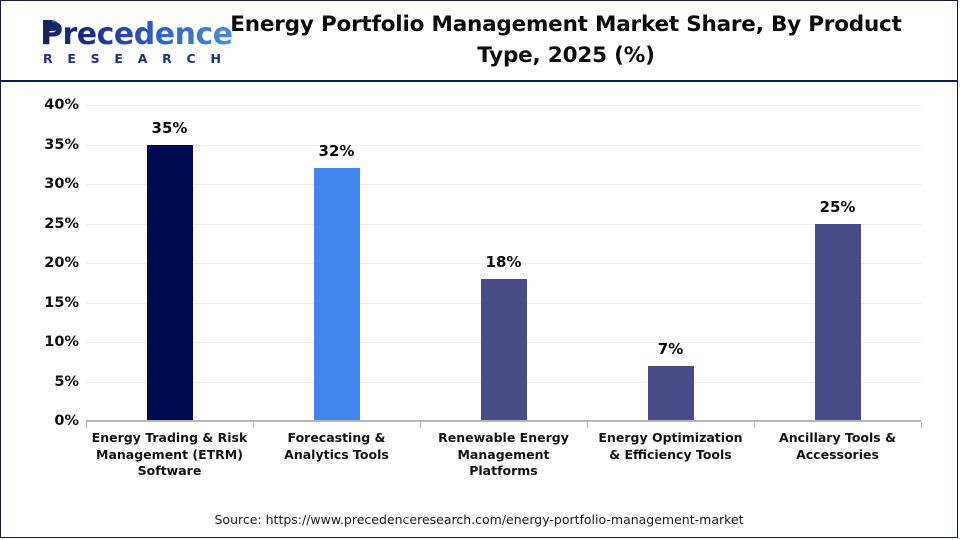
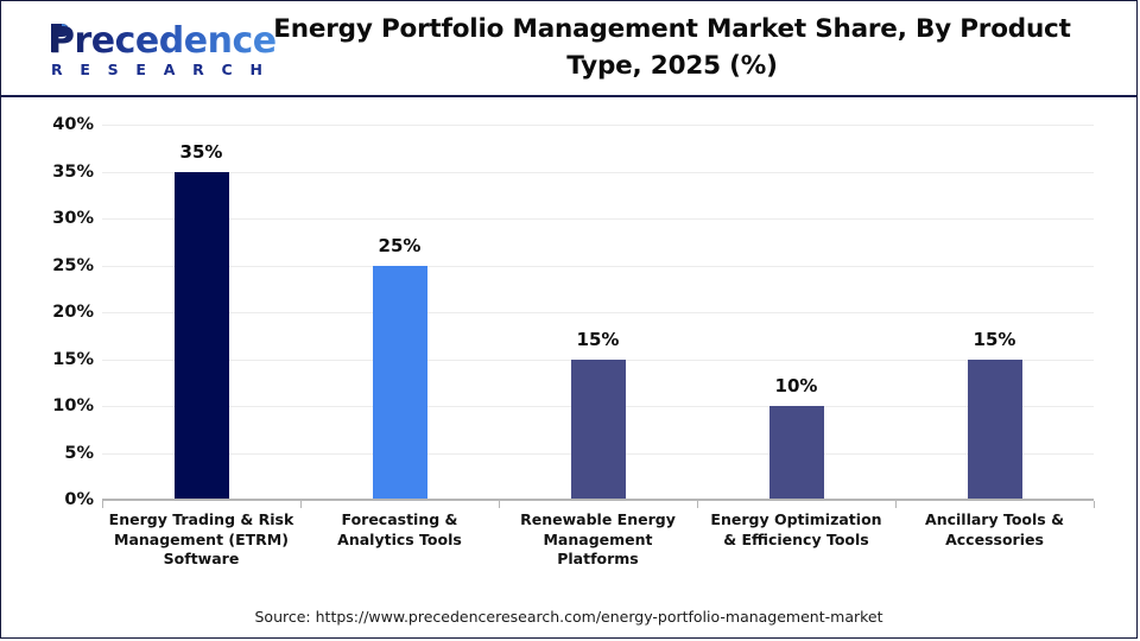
Forecasting & Analytics Tools: 32% -> 25%
Renewable Energy Management Platforms: 18% -> 15%
Energy Optimization & Efficiency Tools: 7% -> 10%
Ancillary Tools & Accessories: 25% -> 15%
